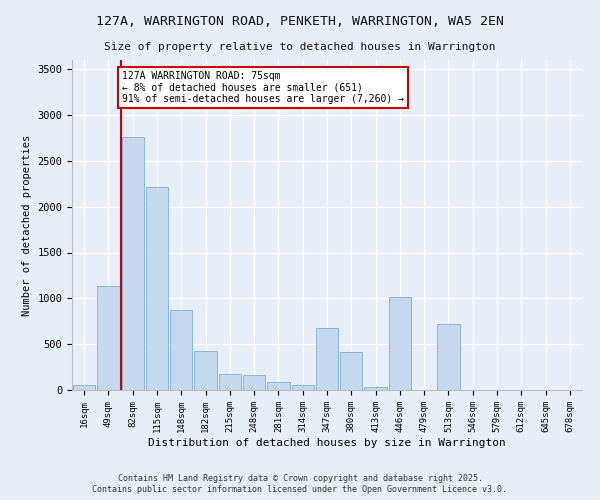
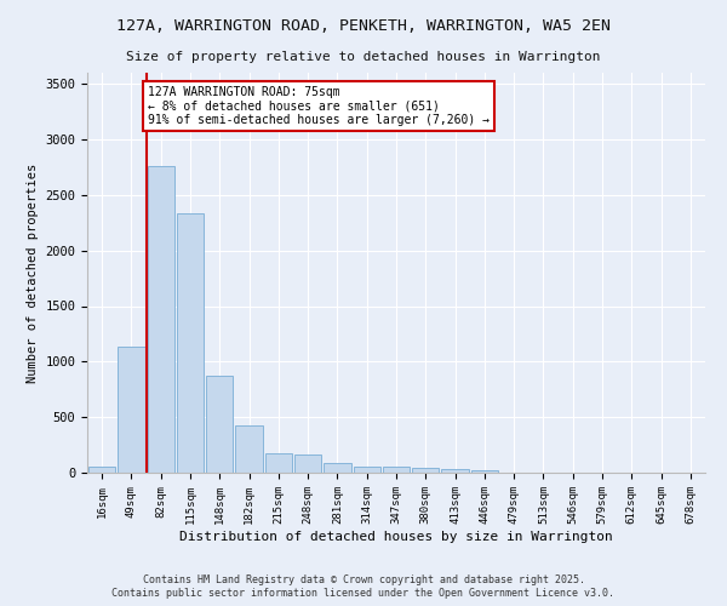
115sqm: 2220 -> 2330
347sqm: 680 -> 60
380sqm: 420 -> 40
446sqm: 1020 -> 20
513sqm: 720 -> 0
